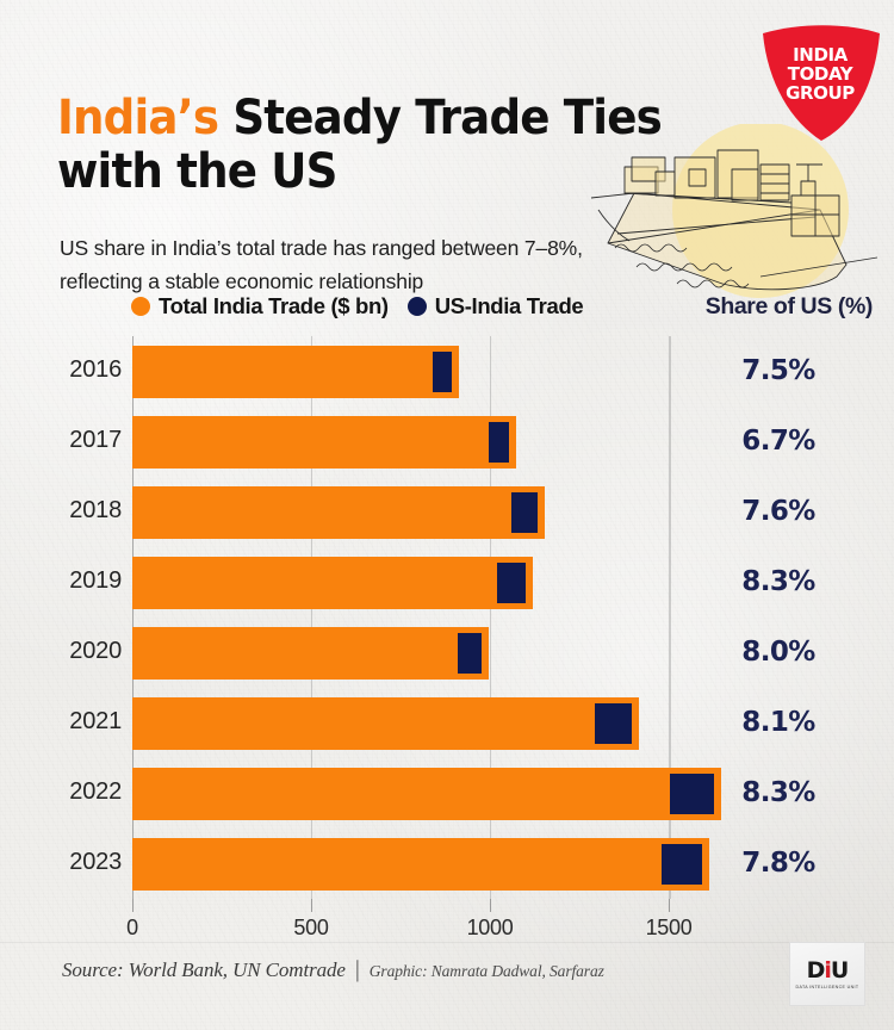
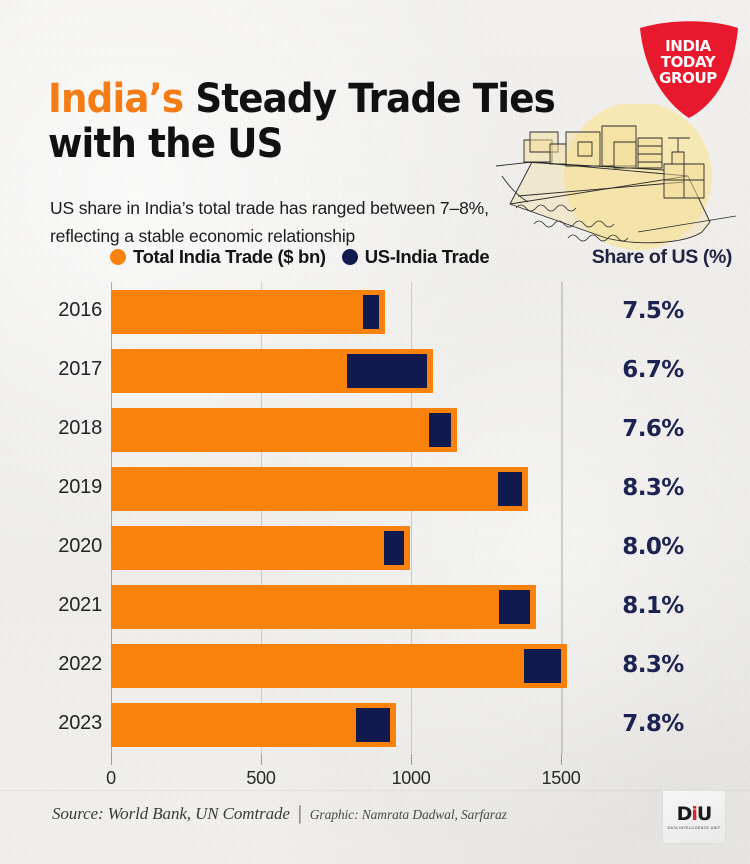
US-India Trade/2017: 70 -> 280
Total India Trade ($ bn)/2019: 1120 -> 1390
Total India Trade ($ bn)/2022: 1650 -> 1520
Total India Trade ($ bn)/2023: 1610 -> 950
